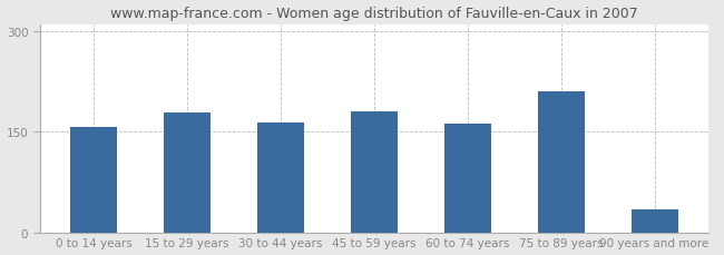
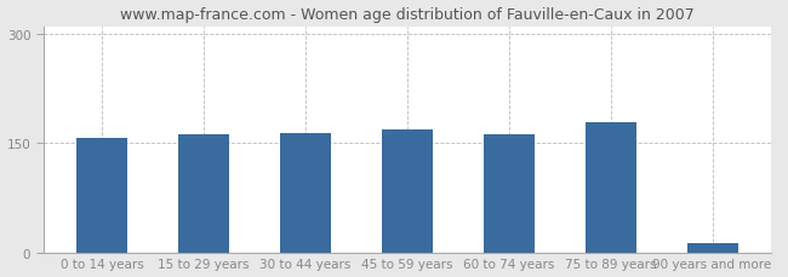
15 to 29 years: 178 -> 161
45 to 59 years: 180 -> 168
75 to 89 years: 210 -> 179
90 years and more: 34 -> 12
